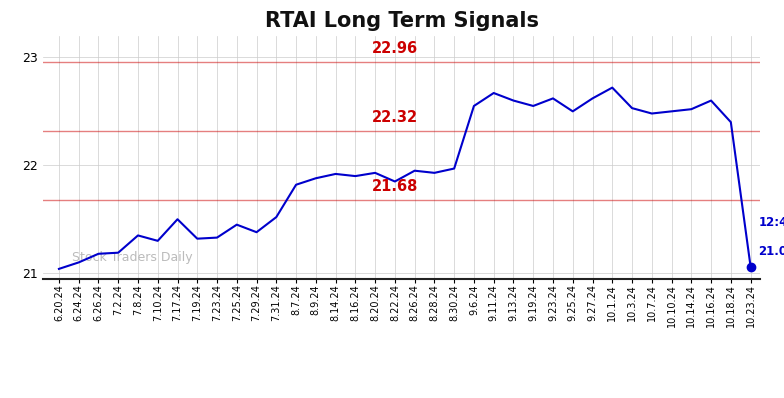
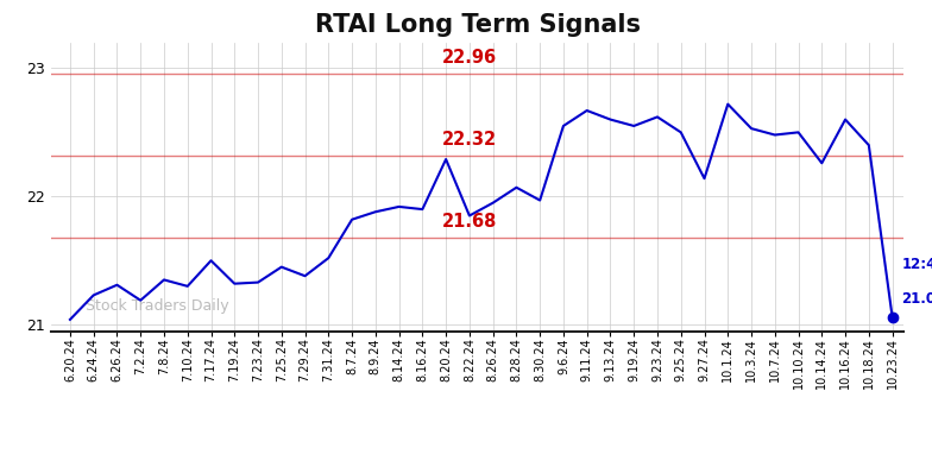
6.24.24: 21.10 -> 21.23
6.26.24: 21.18 -> 21.31
8.20.24: 21.93 -> 22.29
8.28.24: 21.93 -> 22.07
9.27.24: 22.62 -> 22.14
10.14.24: 22.52 -> 22.26
